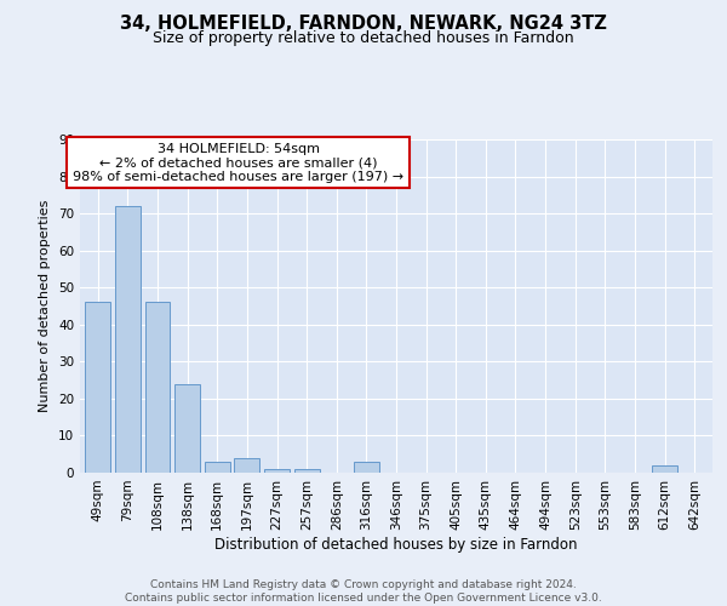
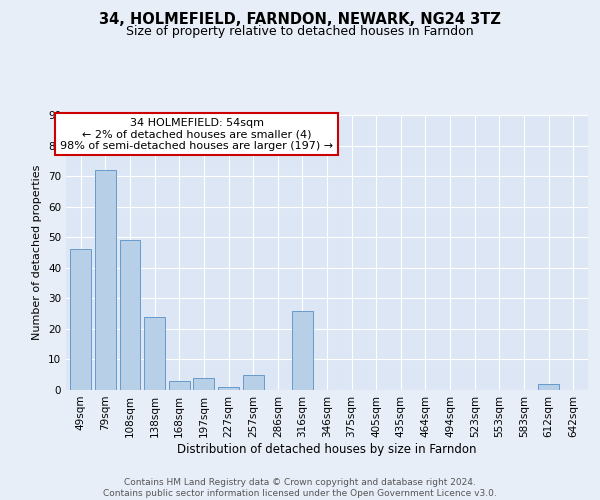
108sqm: 46 -> 49
257sqm: 1 -> 5
316sqm: 3 -> 26
